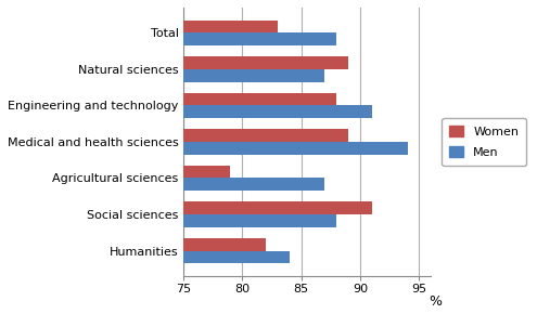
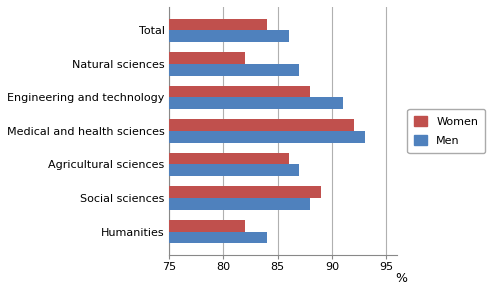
Women/Total: 83 -> 84
Men/Total: 88 -> 86
Women/Natural sciences: 89 -> 82
Women/Medical and health sciences: 89 -> 92
Men/Medical and health sciences: 94 -> 93
Women/Agricultural sciences: 79 -> 86
Women/Social sciences: 91 -> 89
